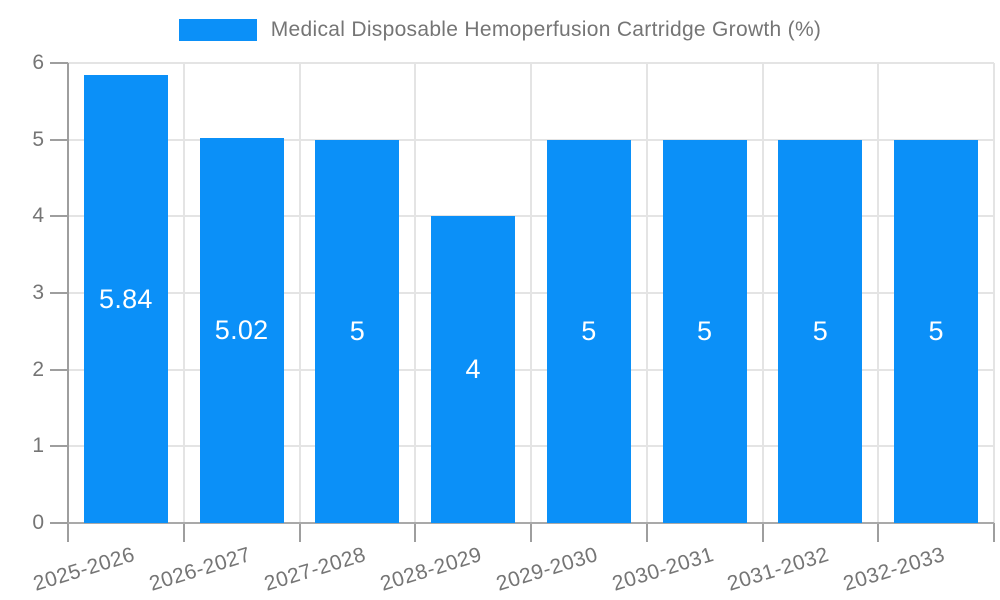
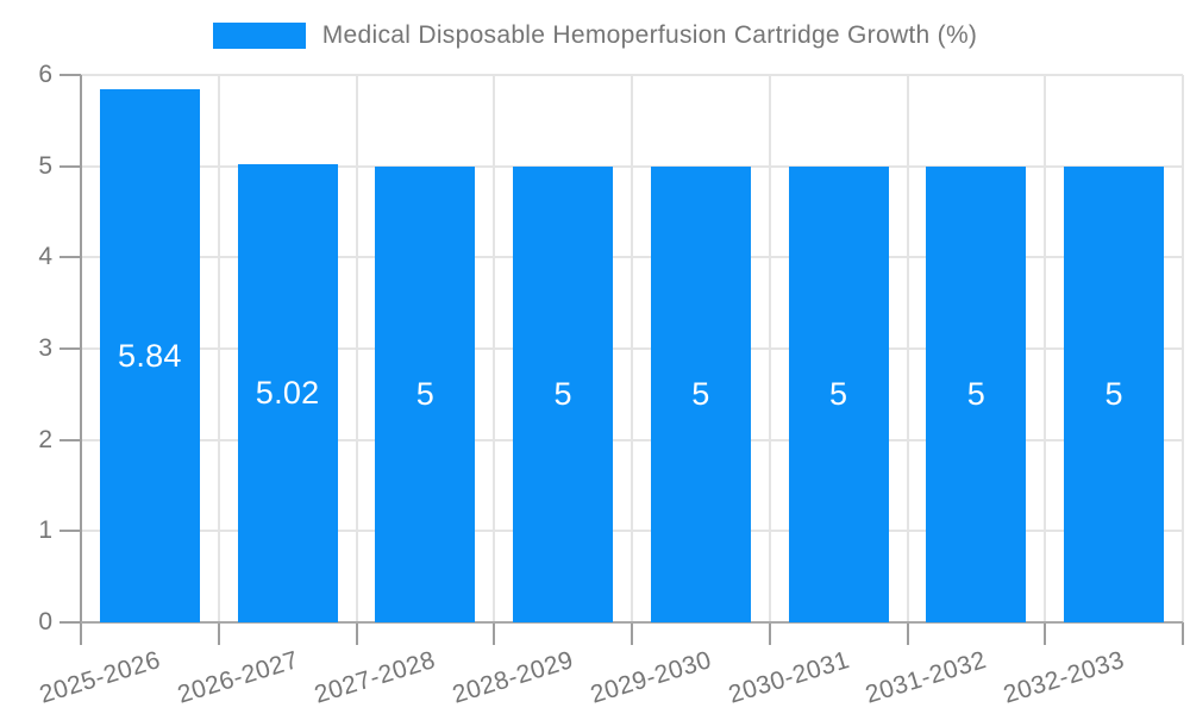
2028-2029: 4 -> 5
